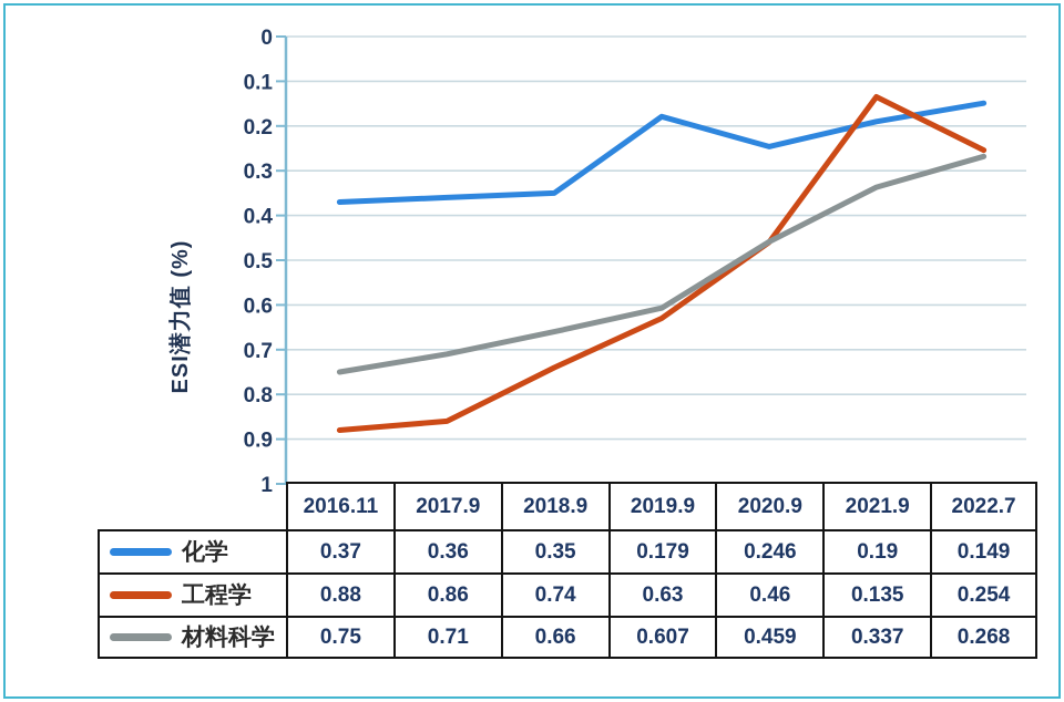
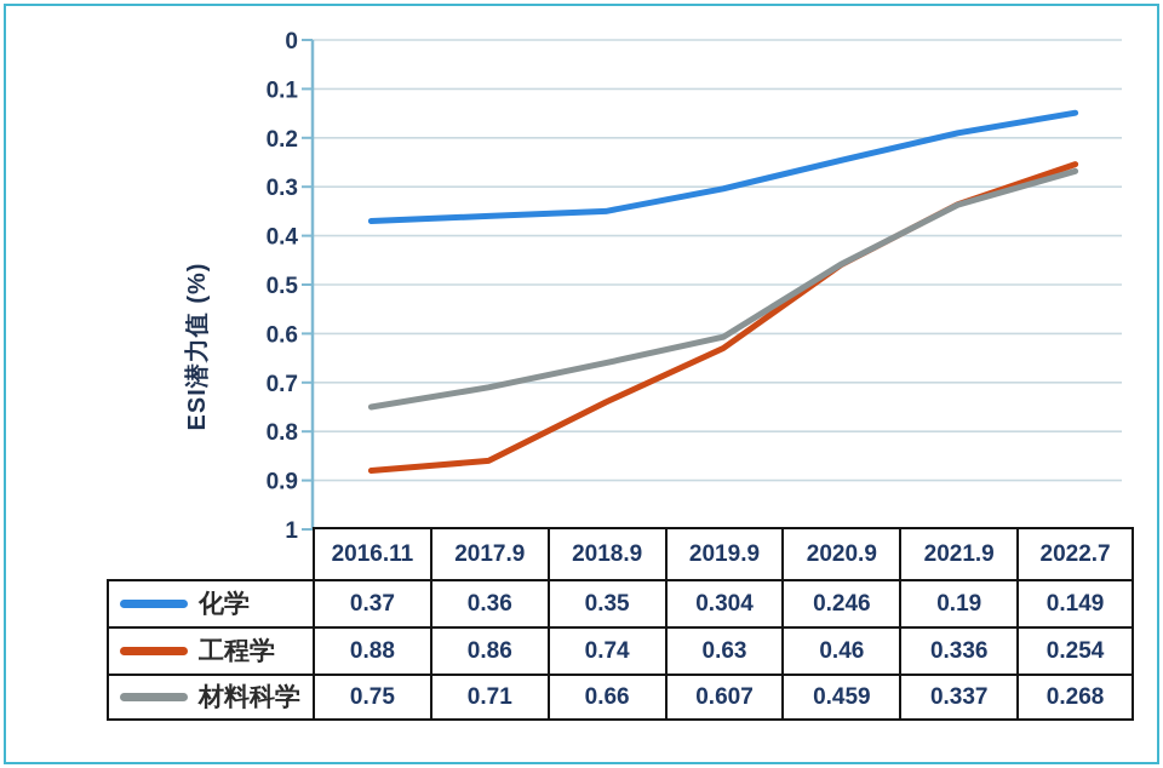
化学/2019.9: 0.179 -> 0.304
工程学/2021.9: 0.135 -> 0.336
